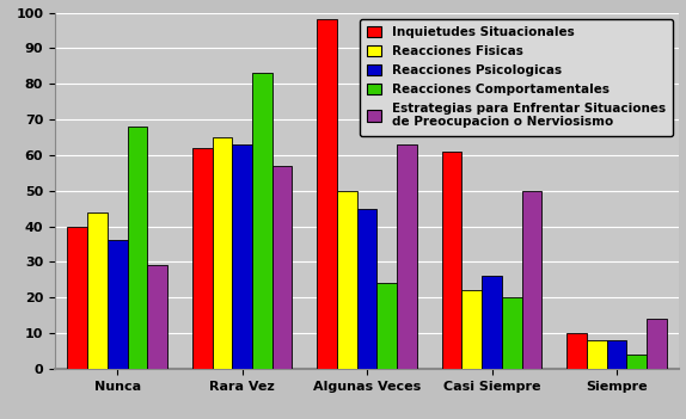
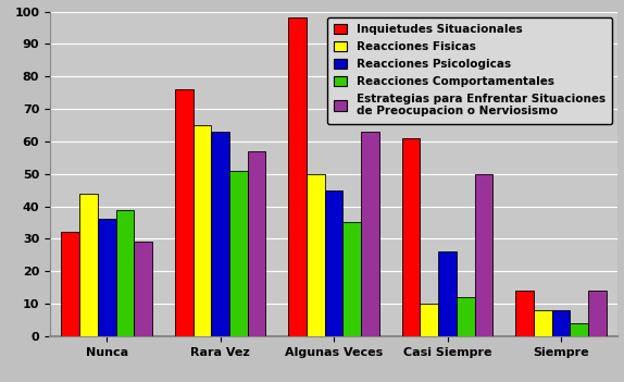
Inquietudes Situacionales/Nunca: 40 -> 32
Reacciones Comportamentales/Nunca: 68 -> 39
Inquietudes Situacionales/Rara Vez: 62 -> 76
Reacciones Comportamentales/Rara Vez: 83 -> 51
Reacciones Comportamentales/Algunas Veces: 24 -> 35
Reacciones Fisicas/Casi Siempre: 22 -> 10
Reacciones Comportamentales/Casi Siempre: 20 -> 12
Inquietudes Situacionales/Siempre: 10 -> 14
